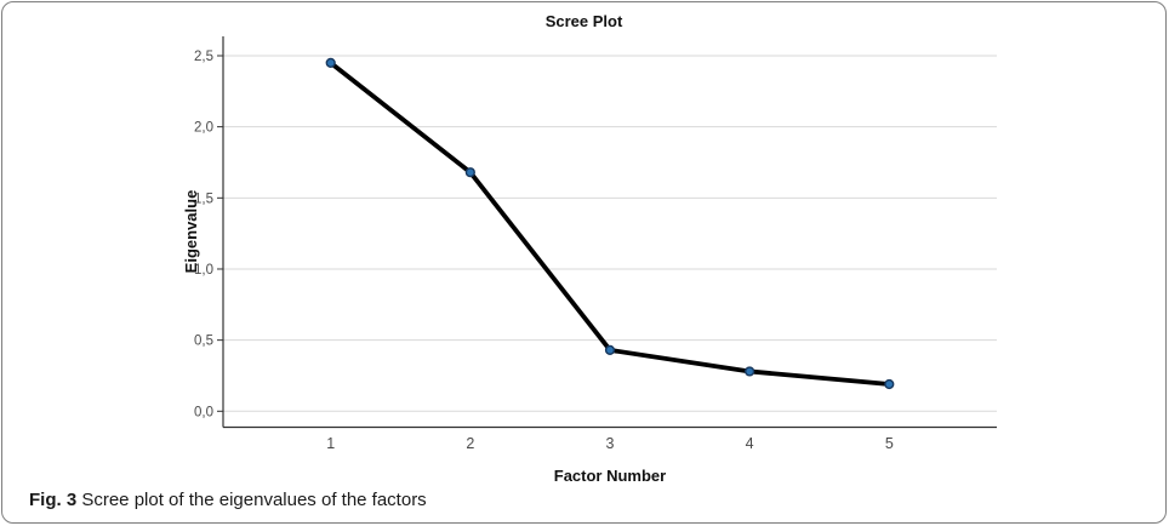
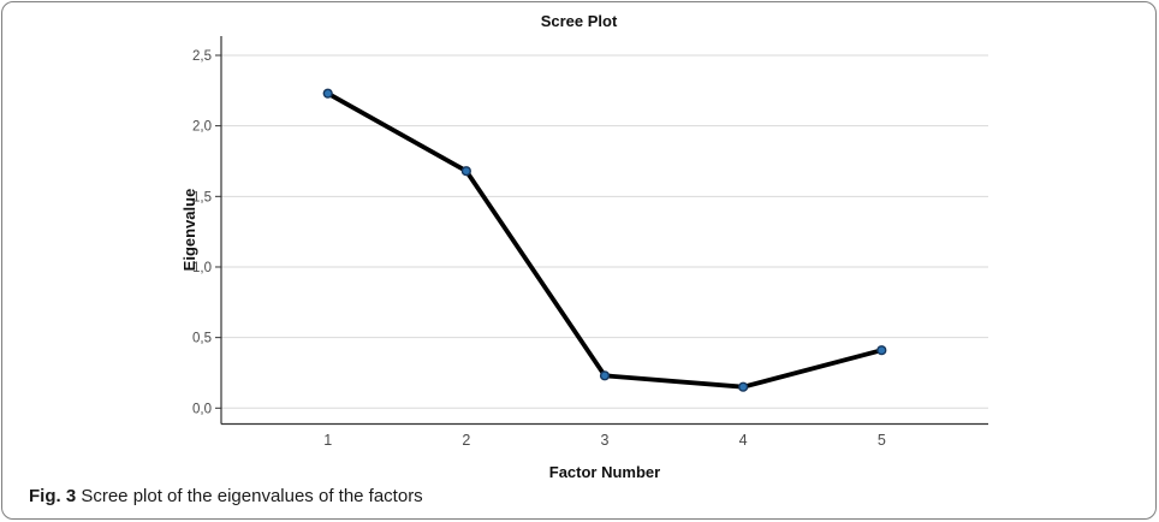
1: 2,45 -> 2,23
3: 0,43 -> 0,23
4: 0,28 -> 0,15
5: 0,19 -> 0,41
